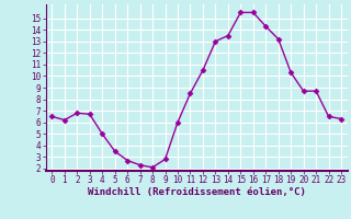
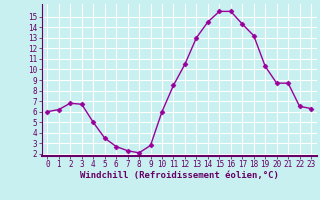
0: 6.5 -> 6.0
14: 13.5 -> 14.5
